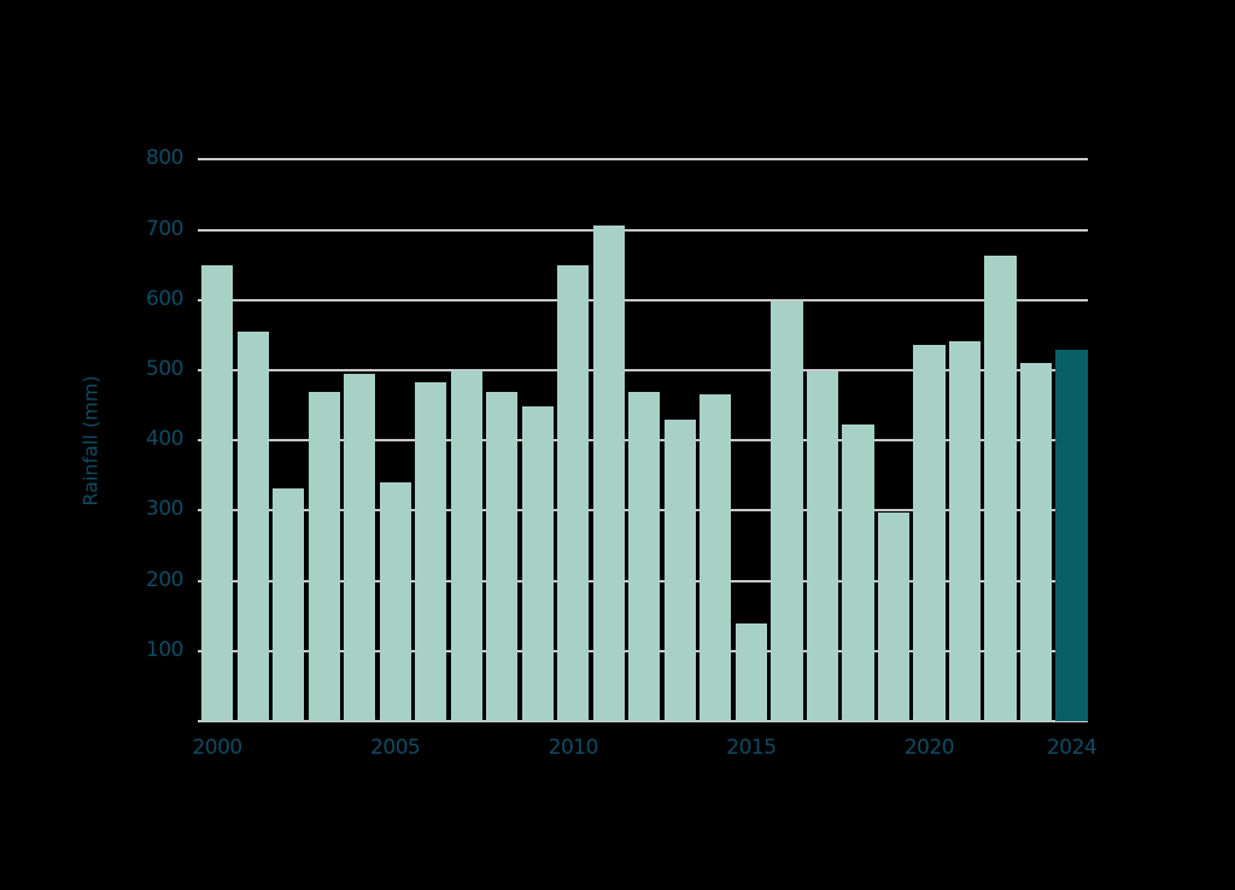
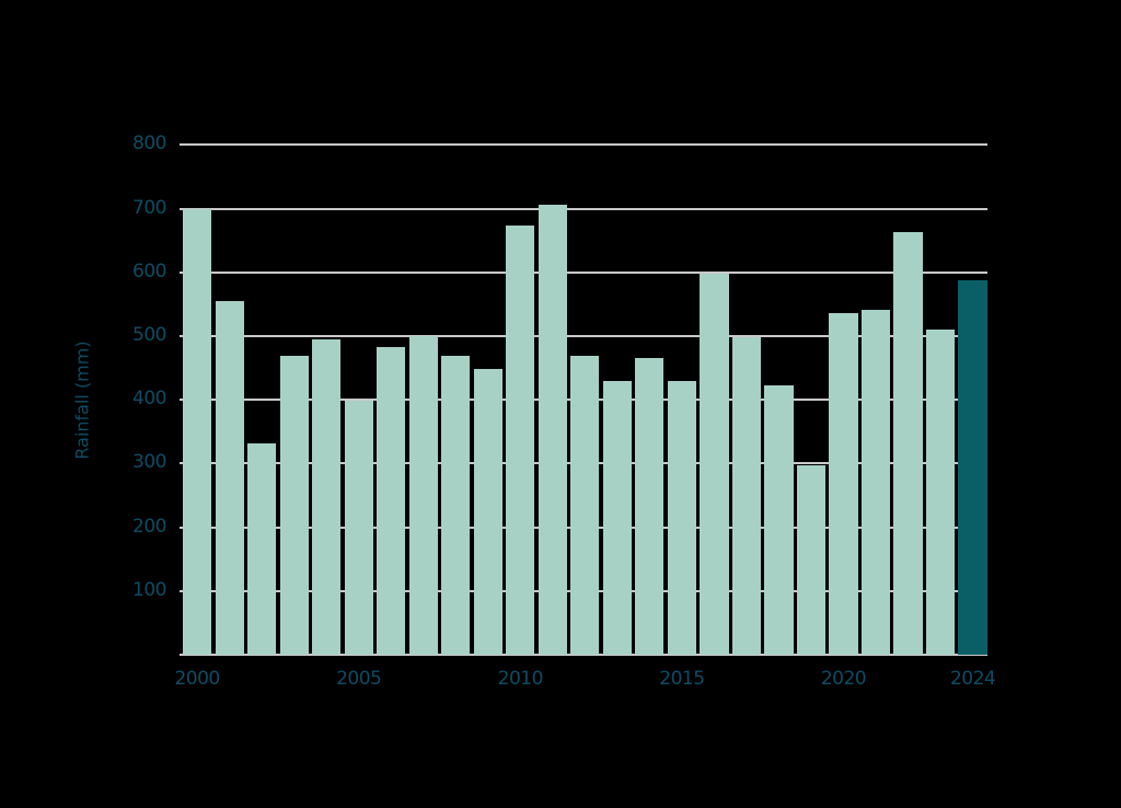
2000: 650 -> 700
2005: 340 -> 400
2010: 650 -> 670
2015: 140 -> 430
2024: 530 -> 590
